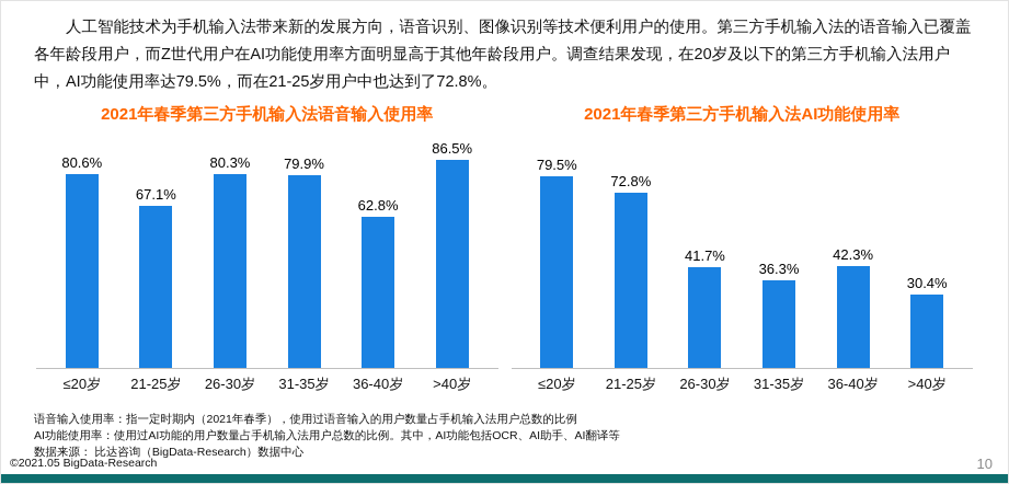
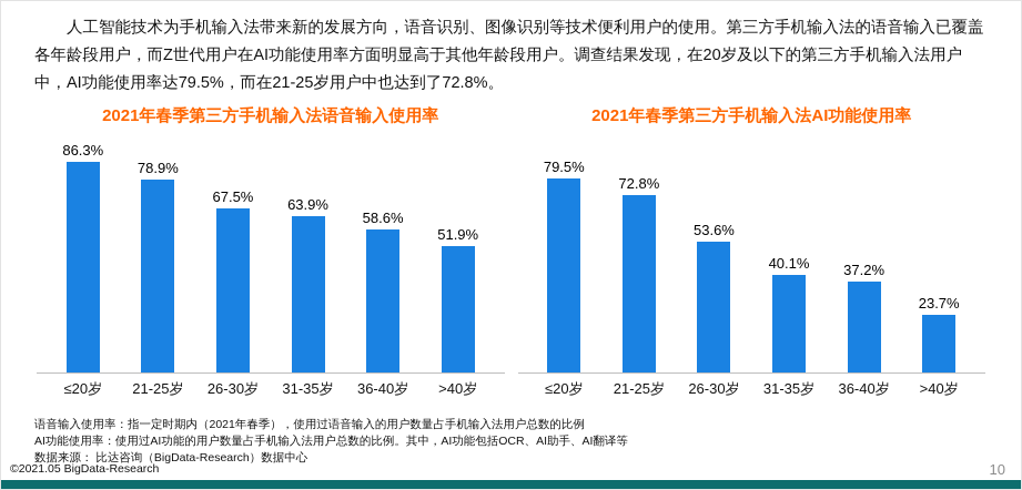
2021年春季第三方手机输入法语音输入使用率/≤20岁: 80.6% -> 86.3%
2021年春季第三方手机输入法语音输入使用率/21-25岁: 67.1% -> 78.9%
2021年春季第三方手机输入法语音输入使用率/26-30岁: 80.3% -> 67.5%
2021年春季第三方手机输入法语音输入使用率/31-35岁: 79.9% -> 63.9%
2021年春季第三方手机输入法语音输入使用率/36-40岁: 62.8% -> 58.6%
2021年春季第三方手机输入法语音输入使用率/>40岁: 86.5% -> 51.9%
2021年春季第三方手机输入法AI功能使用率/26-30岁: 41.7% -> 53.6%
2021年春季第三方手机输入法AI功能使用率/31-35岁: 36.3% -> 40.1%
2021年春季第三方手机输入法AI功能使用率/36-40岁: 42.3% -> 37.2%
2021年春季第三方手机输入法AI功能使用率/>40岁: 30.4% -> 23.7%
